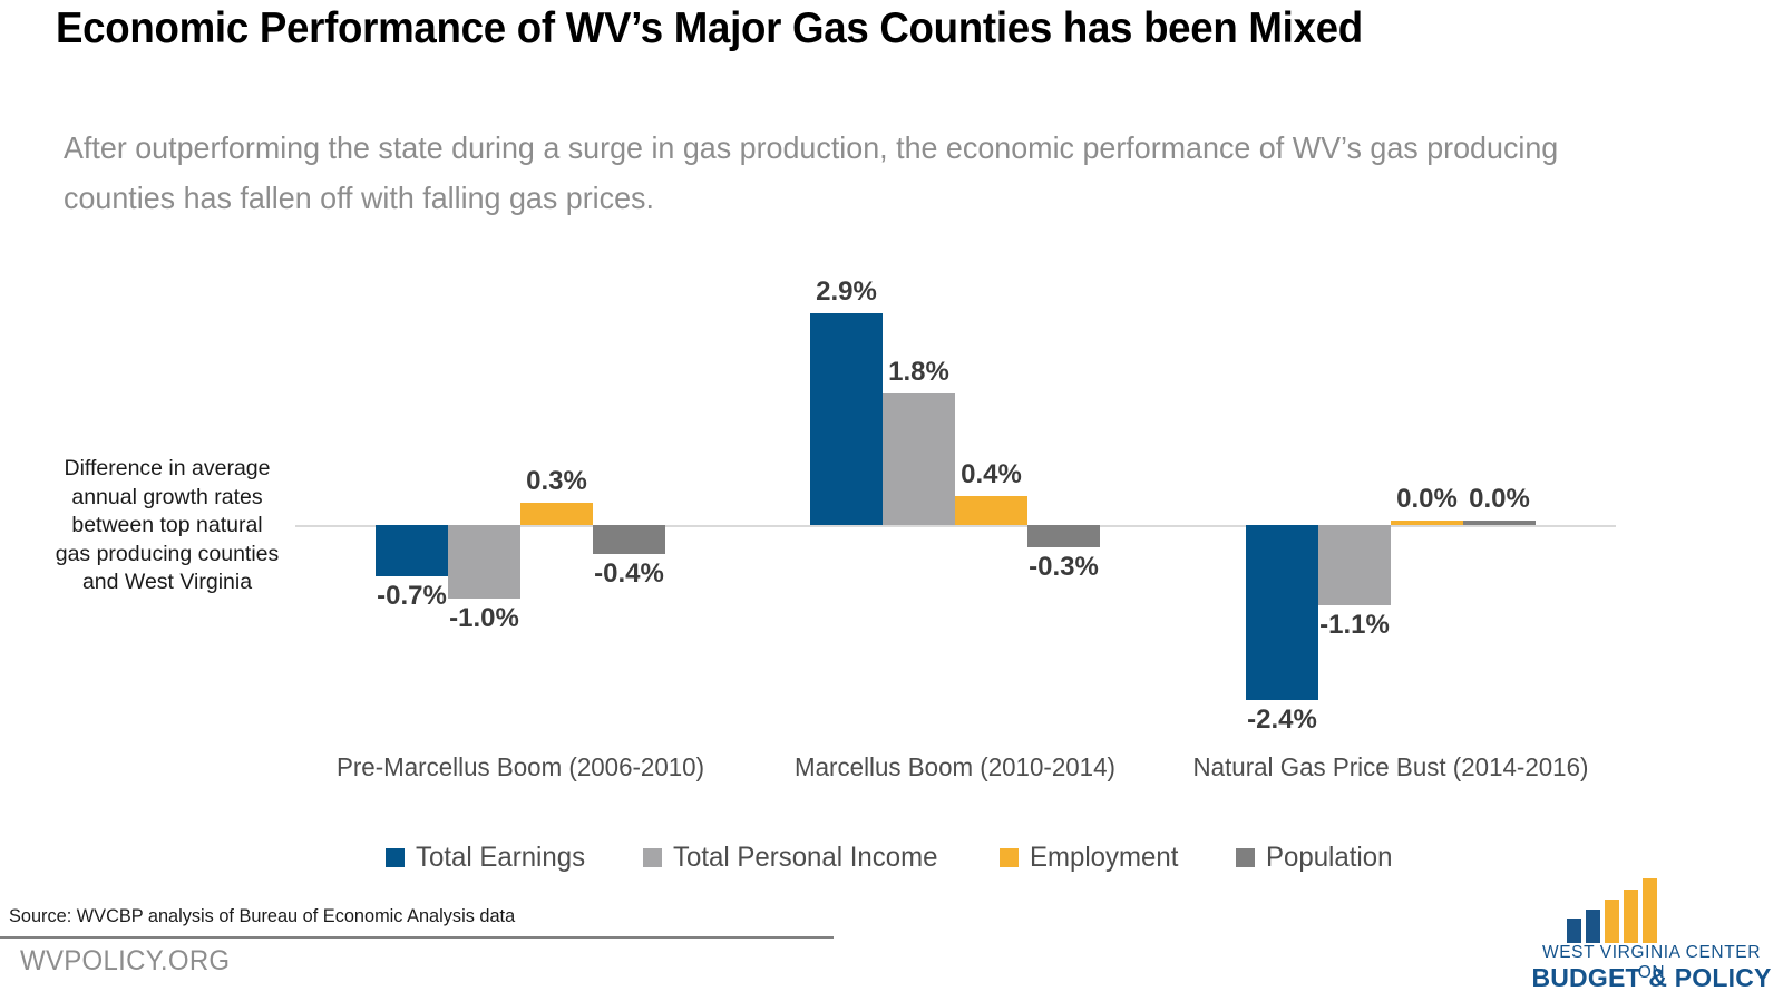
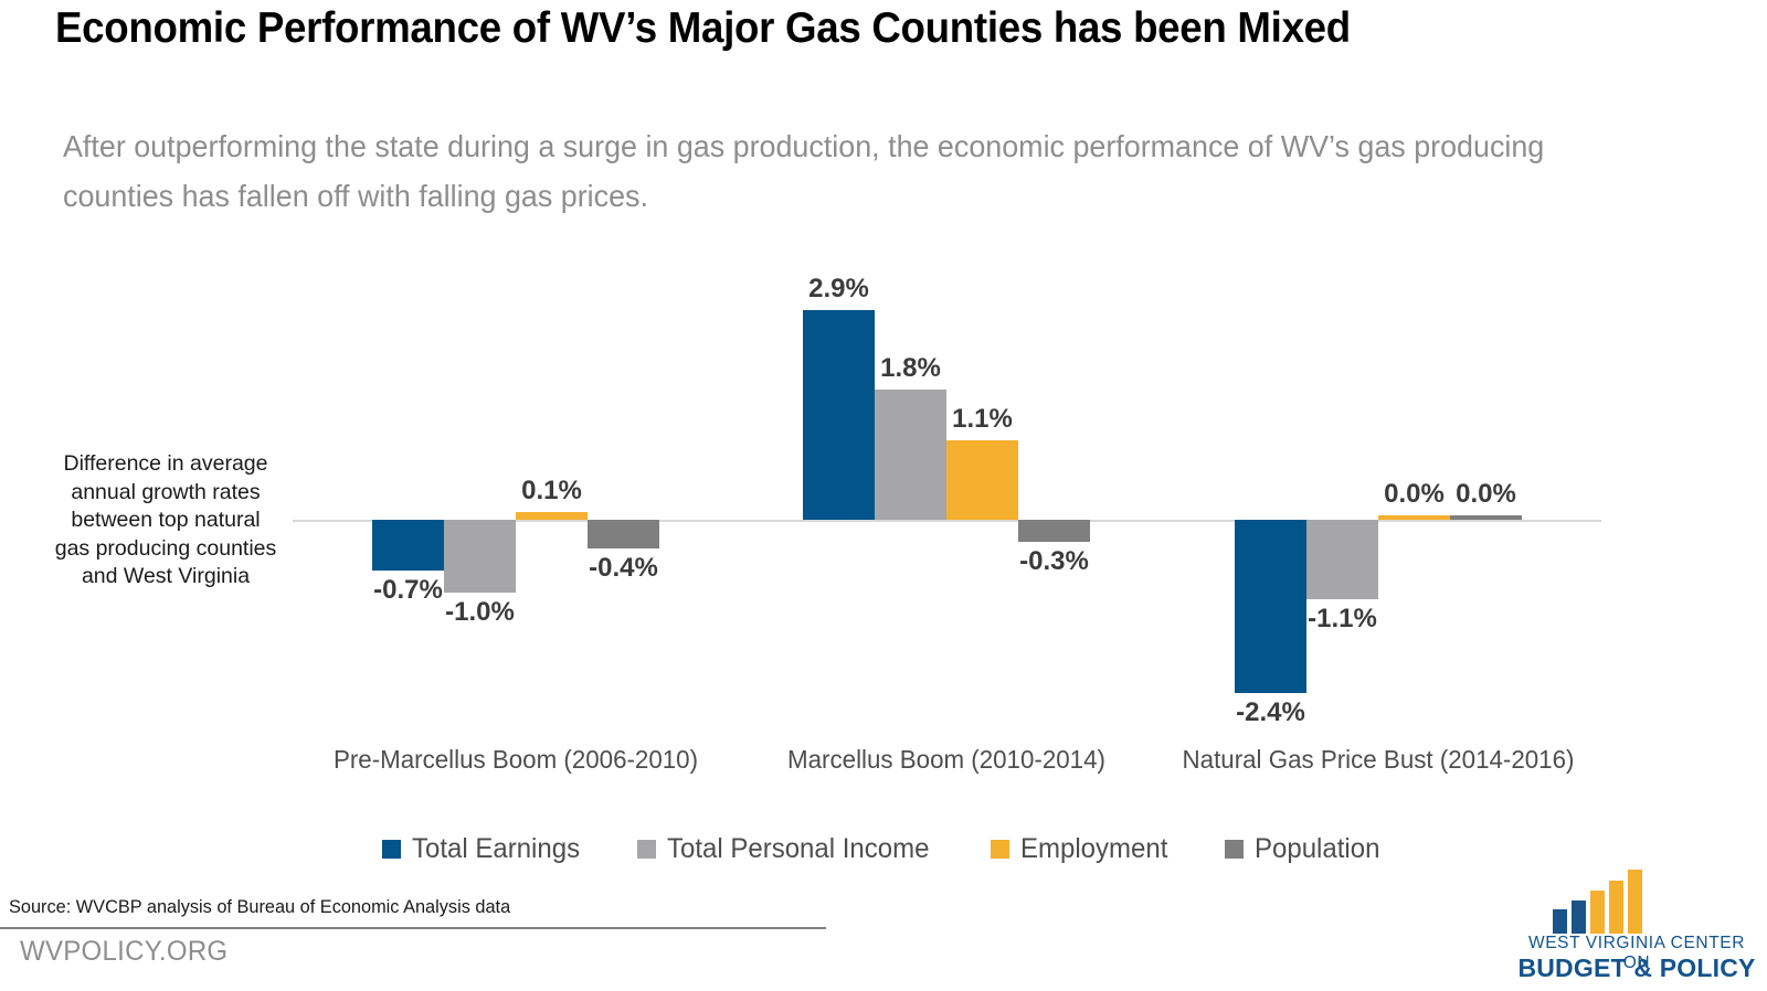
Employment/Pre-Marcellus Boom (2006-2010): 0.3% -> 0.1%
Employment/Marcellus Boom (2010-2014): 0.4% -> 1.1%
